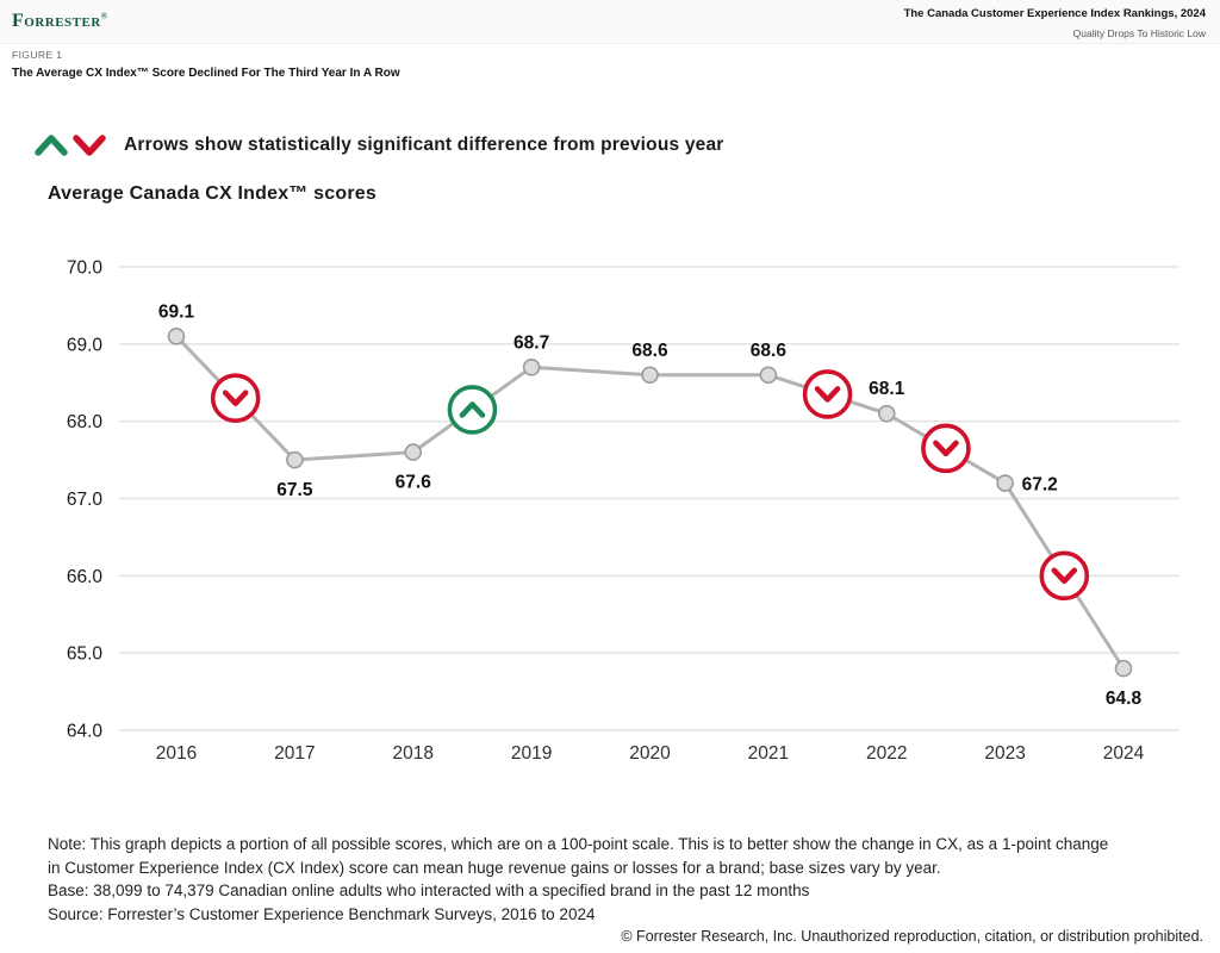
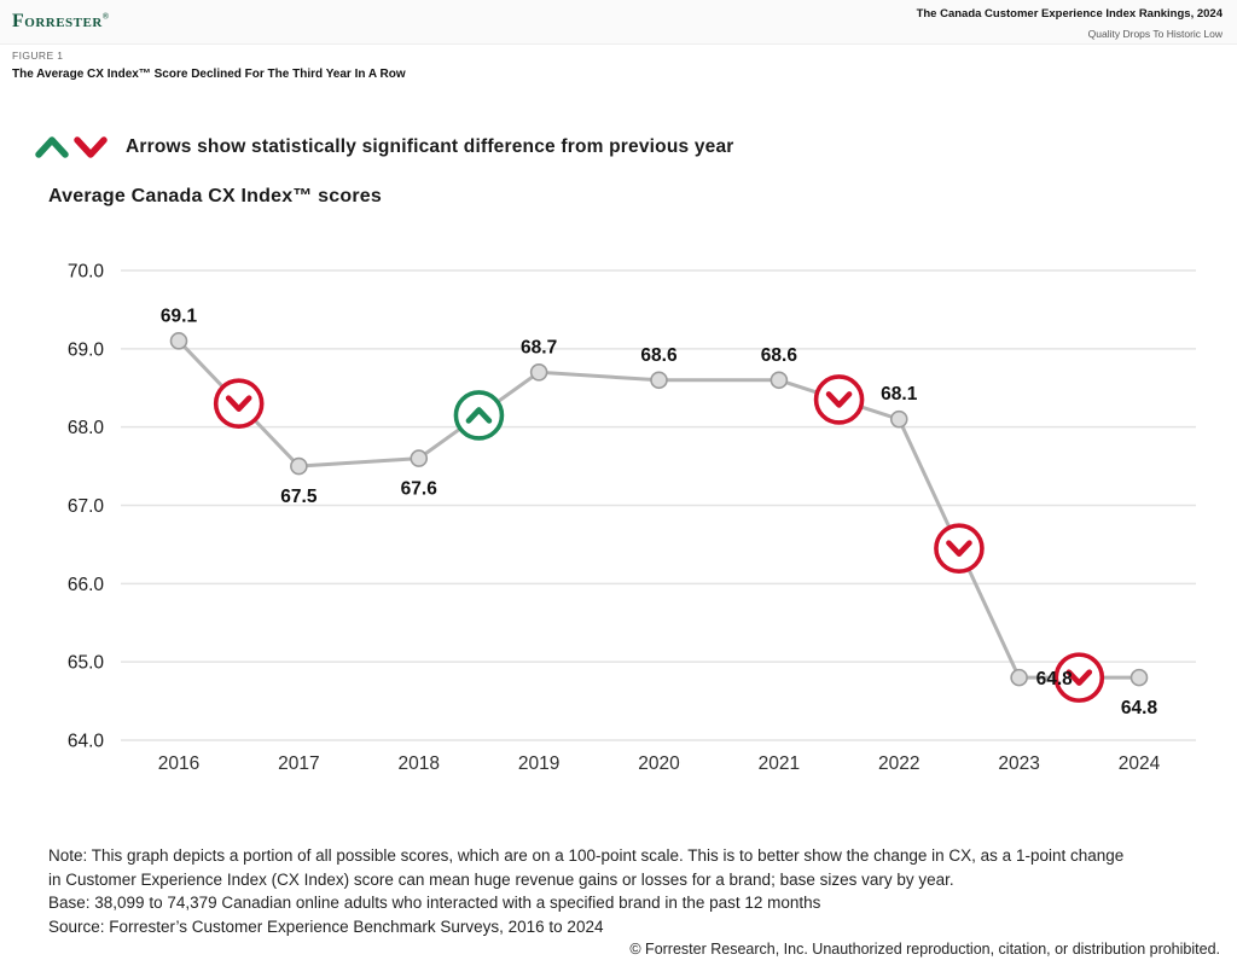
2023: 67.2 -> 64.8
